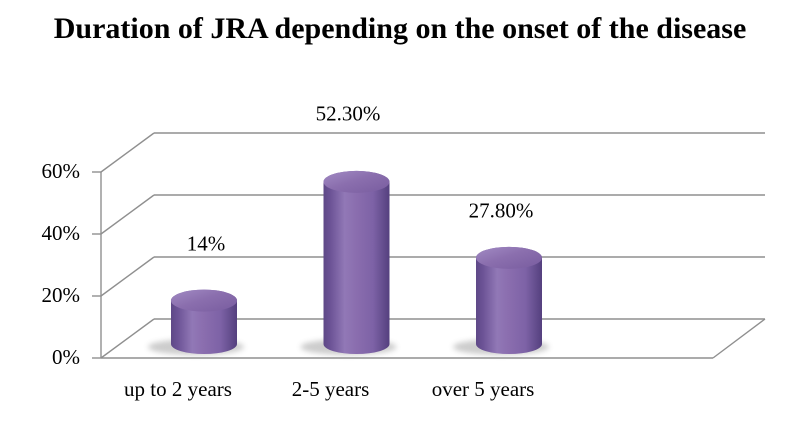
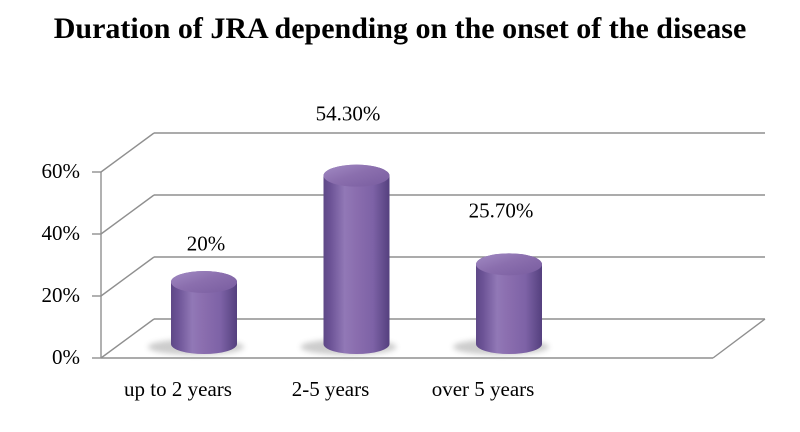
up to 2 years: 14% -> 20%
2-5 years: 52.30% -> 54.30%
over 5 years: 27.80% -> 25.70%
